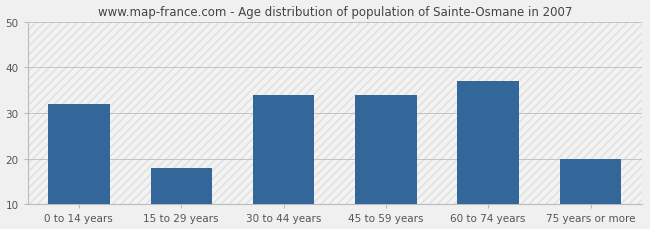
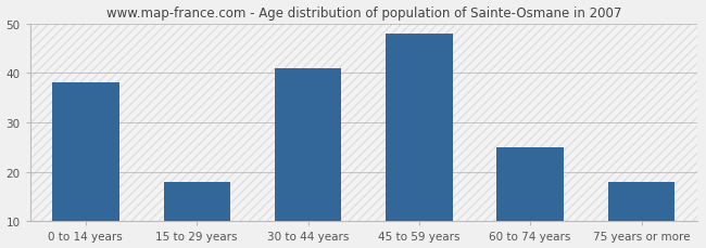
0 to 14 years: 32 -> 38
30 to 44 years: 34 -> 41
45 to 59 years: 34 -> 48
60 to 74 years: 37 -> 25
75 years or more: 20 -> 18
